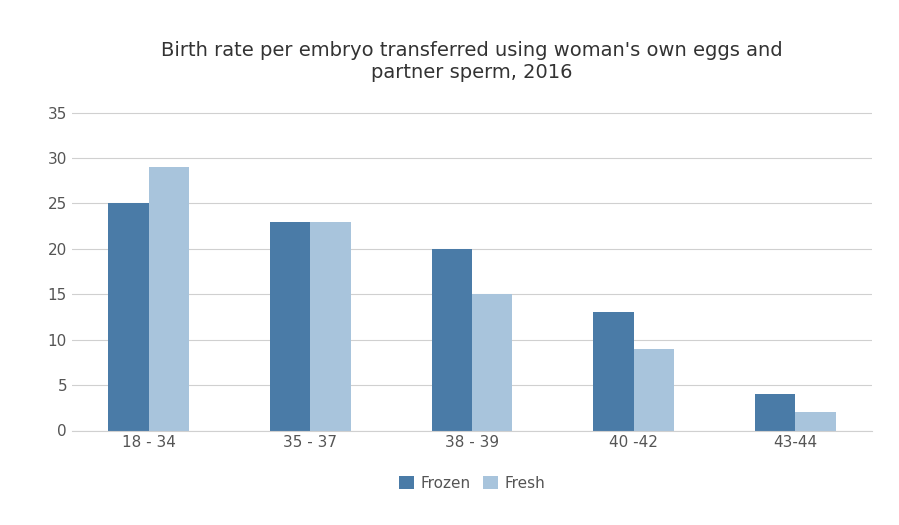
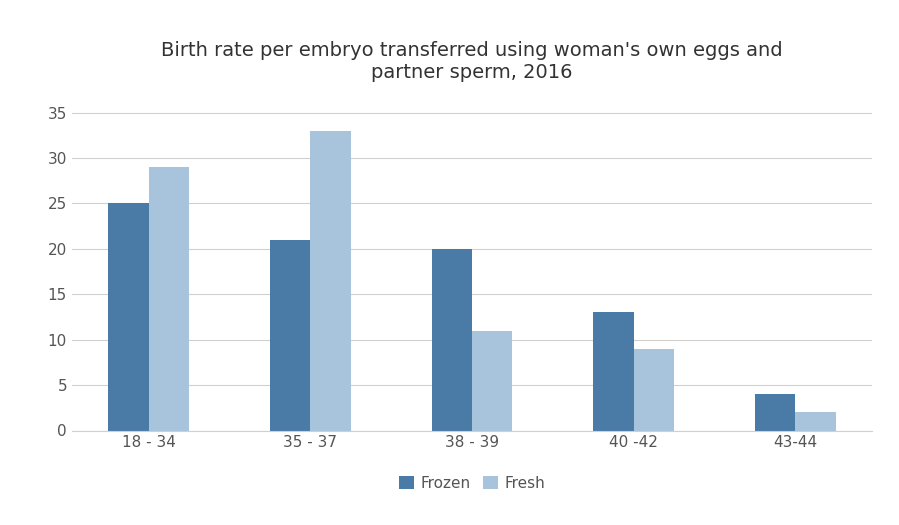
Frozen/35 - 37: 23 -> 21
Fresh/35 - 37: 23 -> 33
Fresh/38 - 39: 15 -> 11
